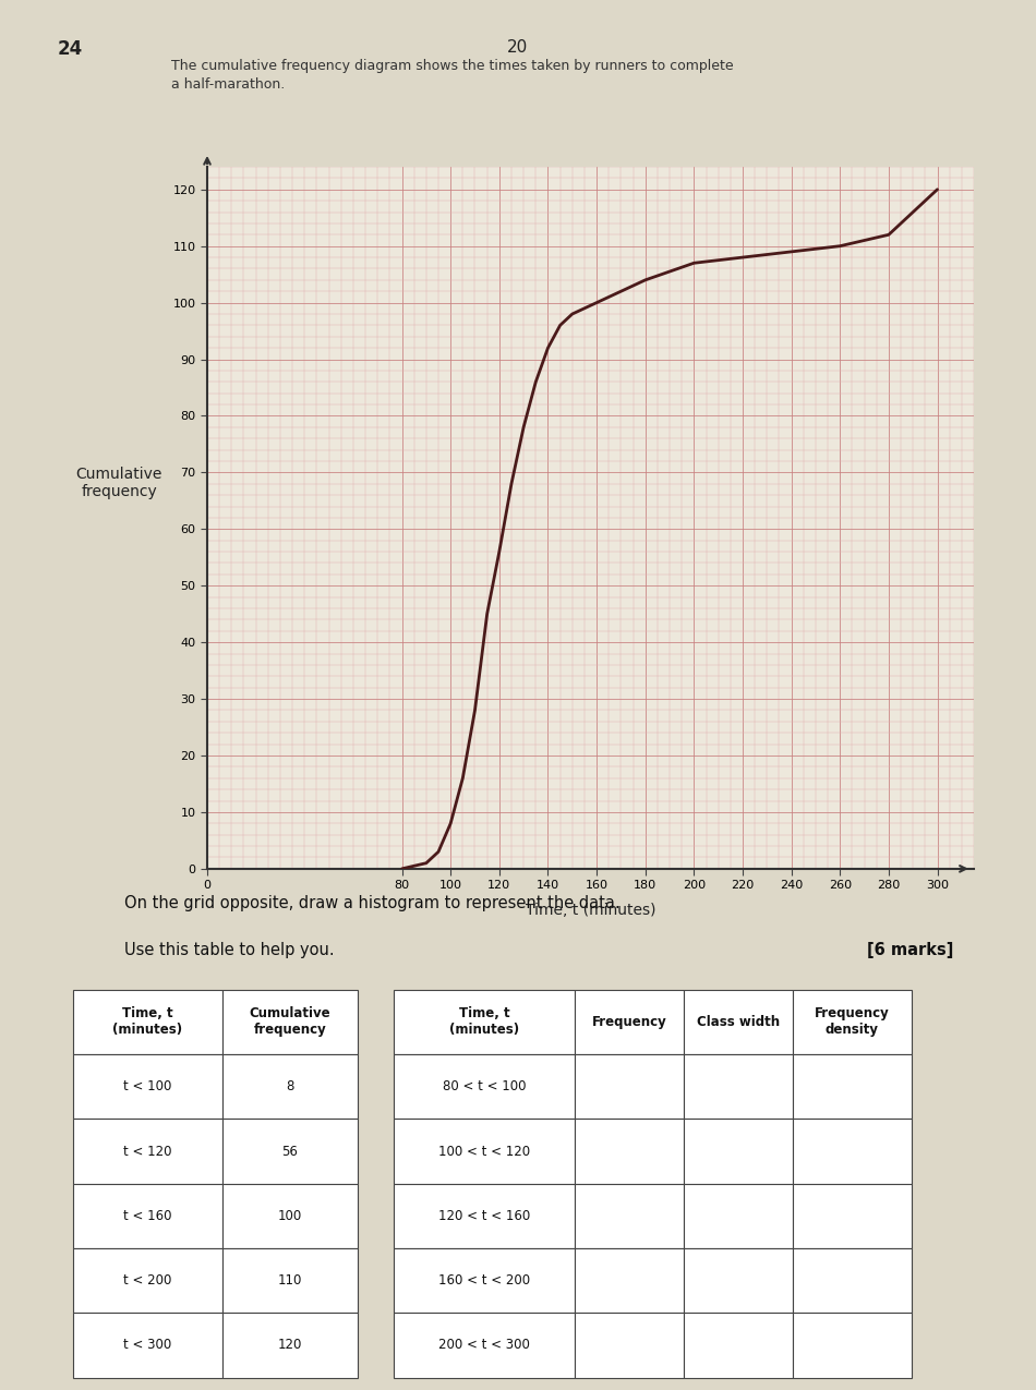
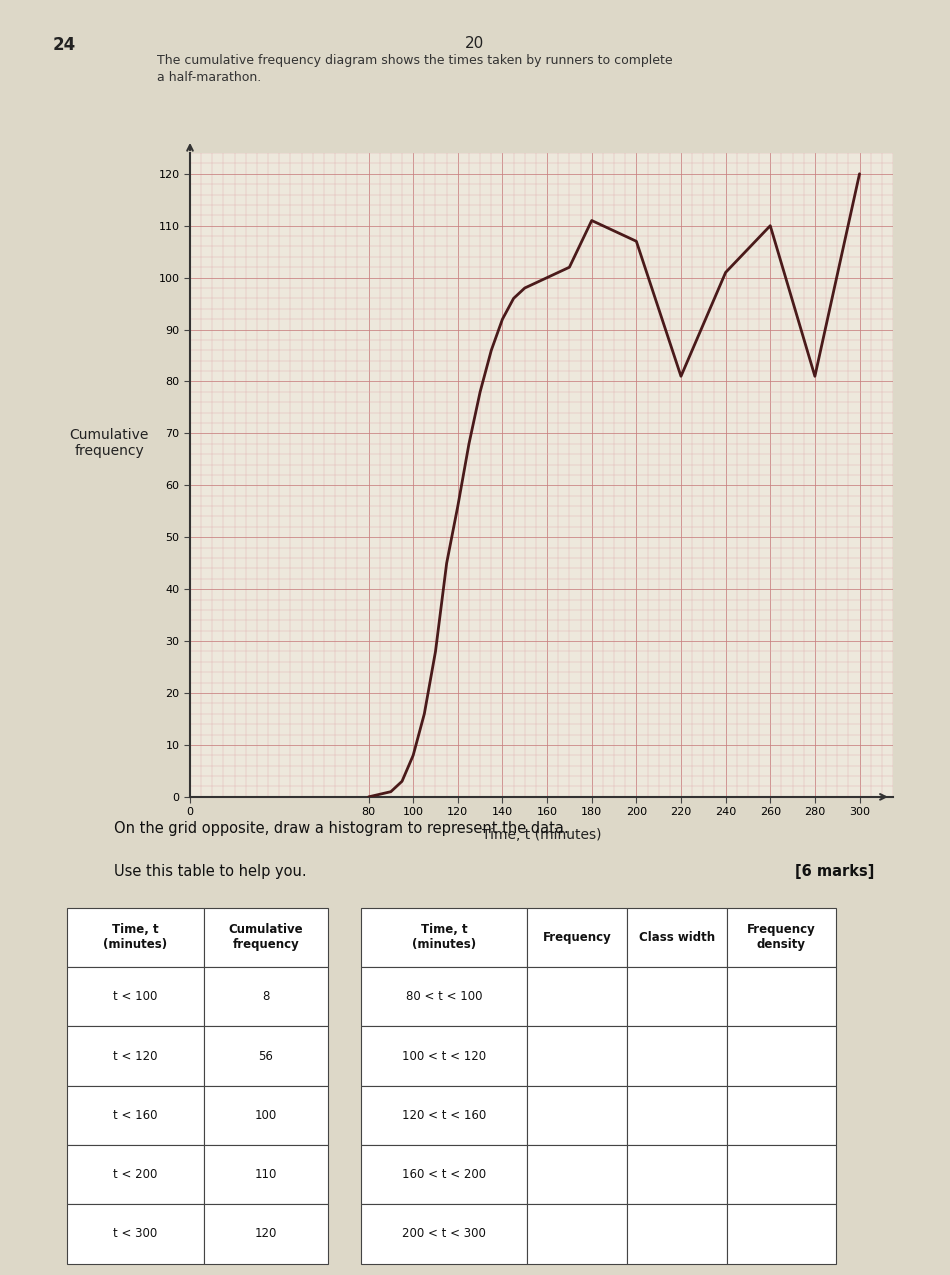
180: 104 -> 111
220: 108 -> 81
240: 109 -> 101
280: 112 -> 81
